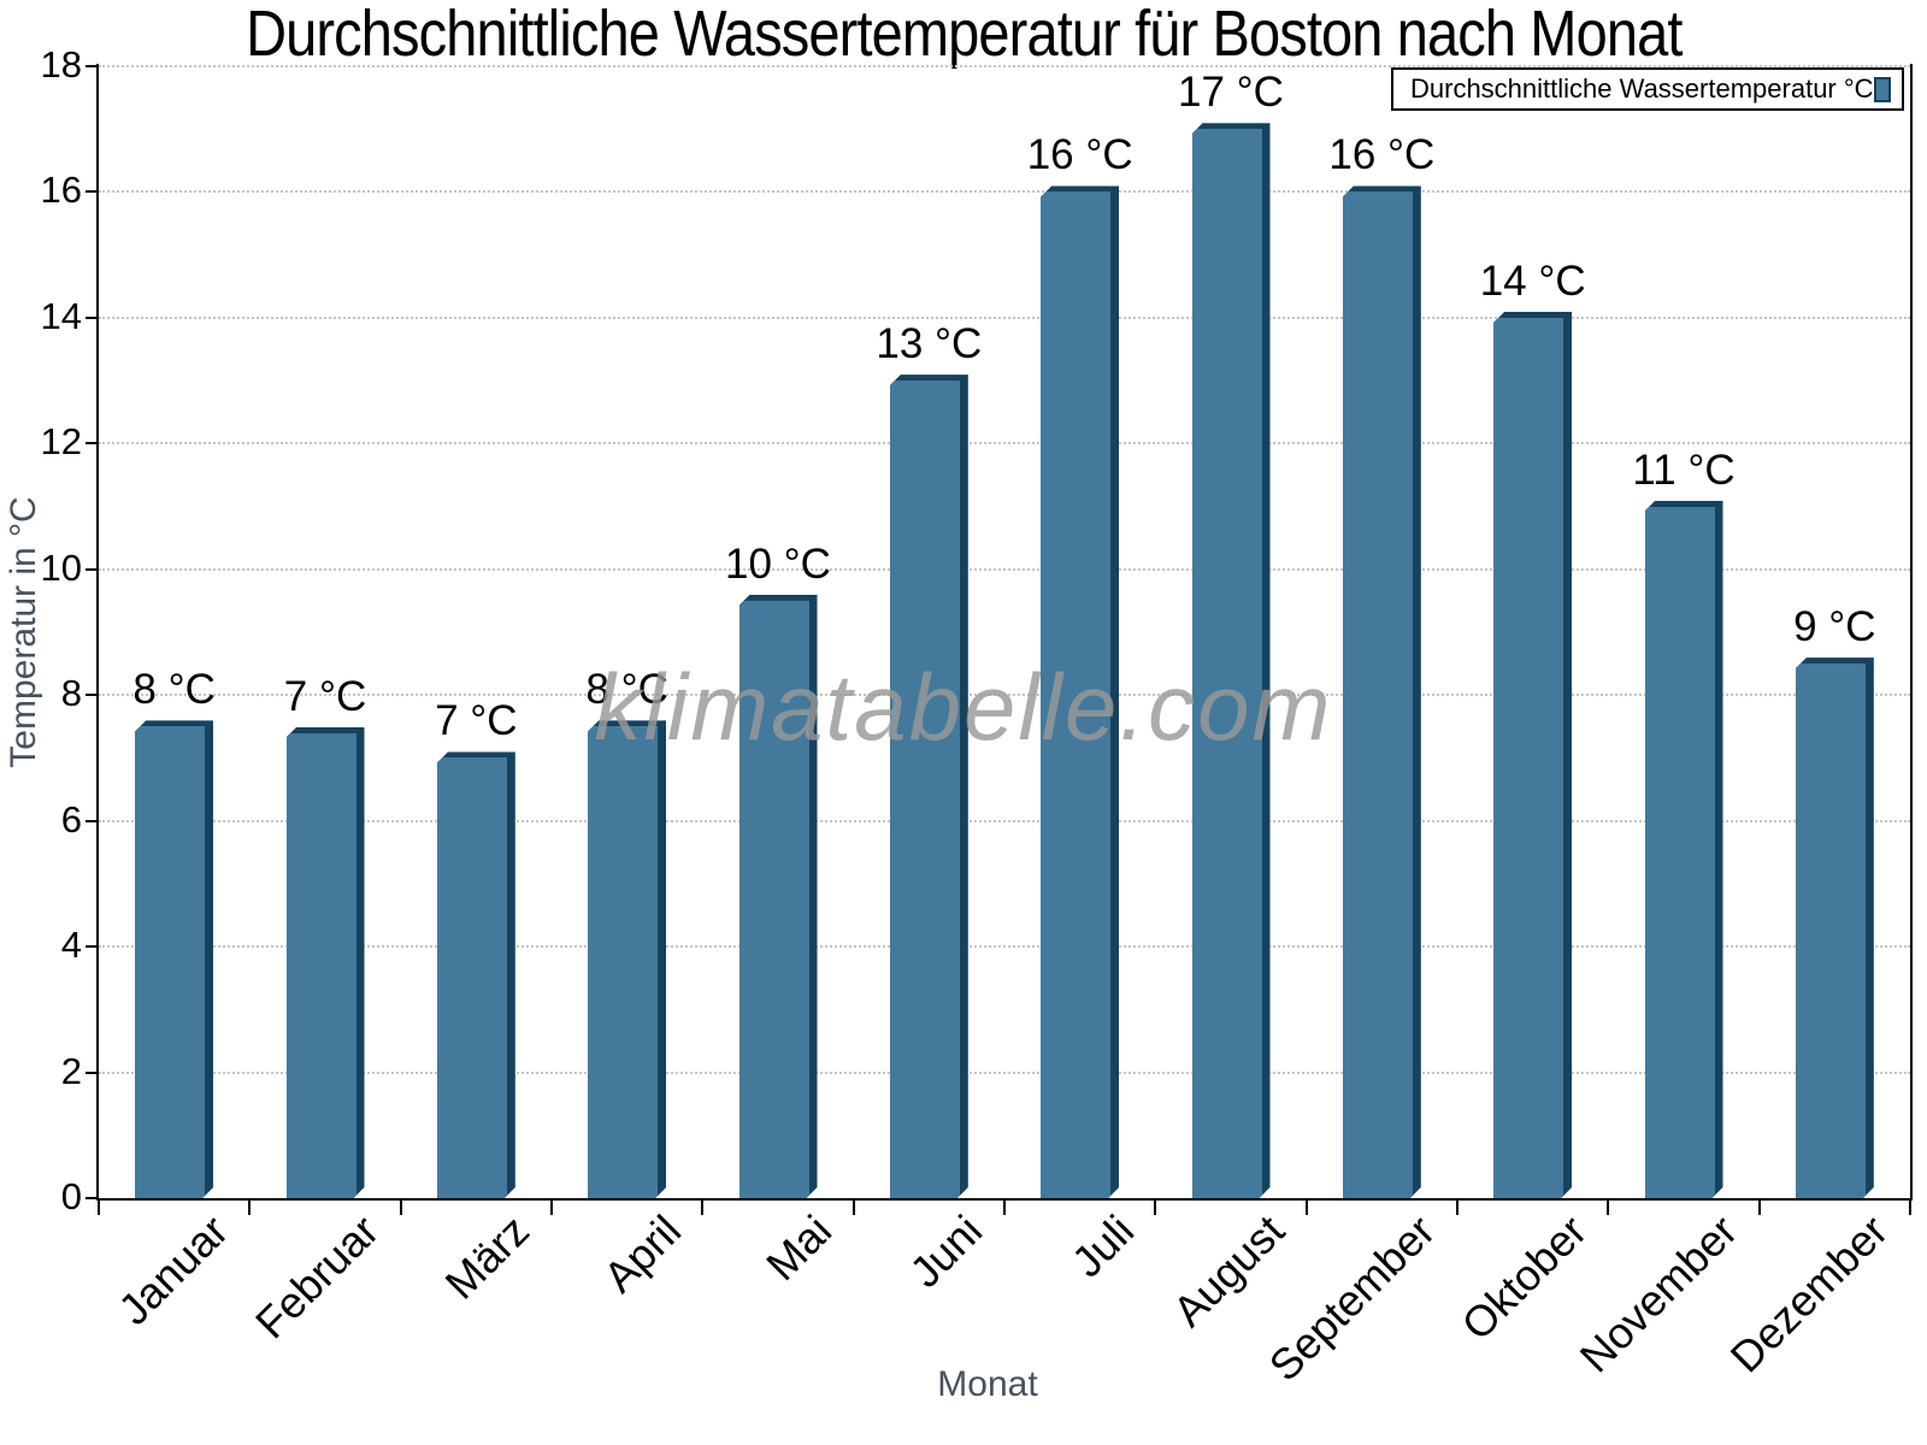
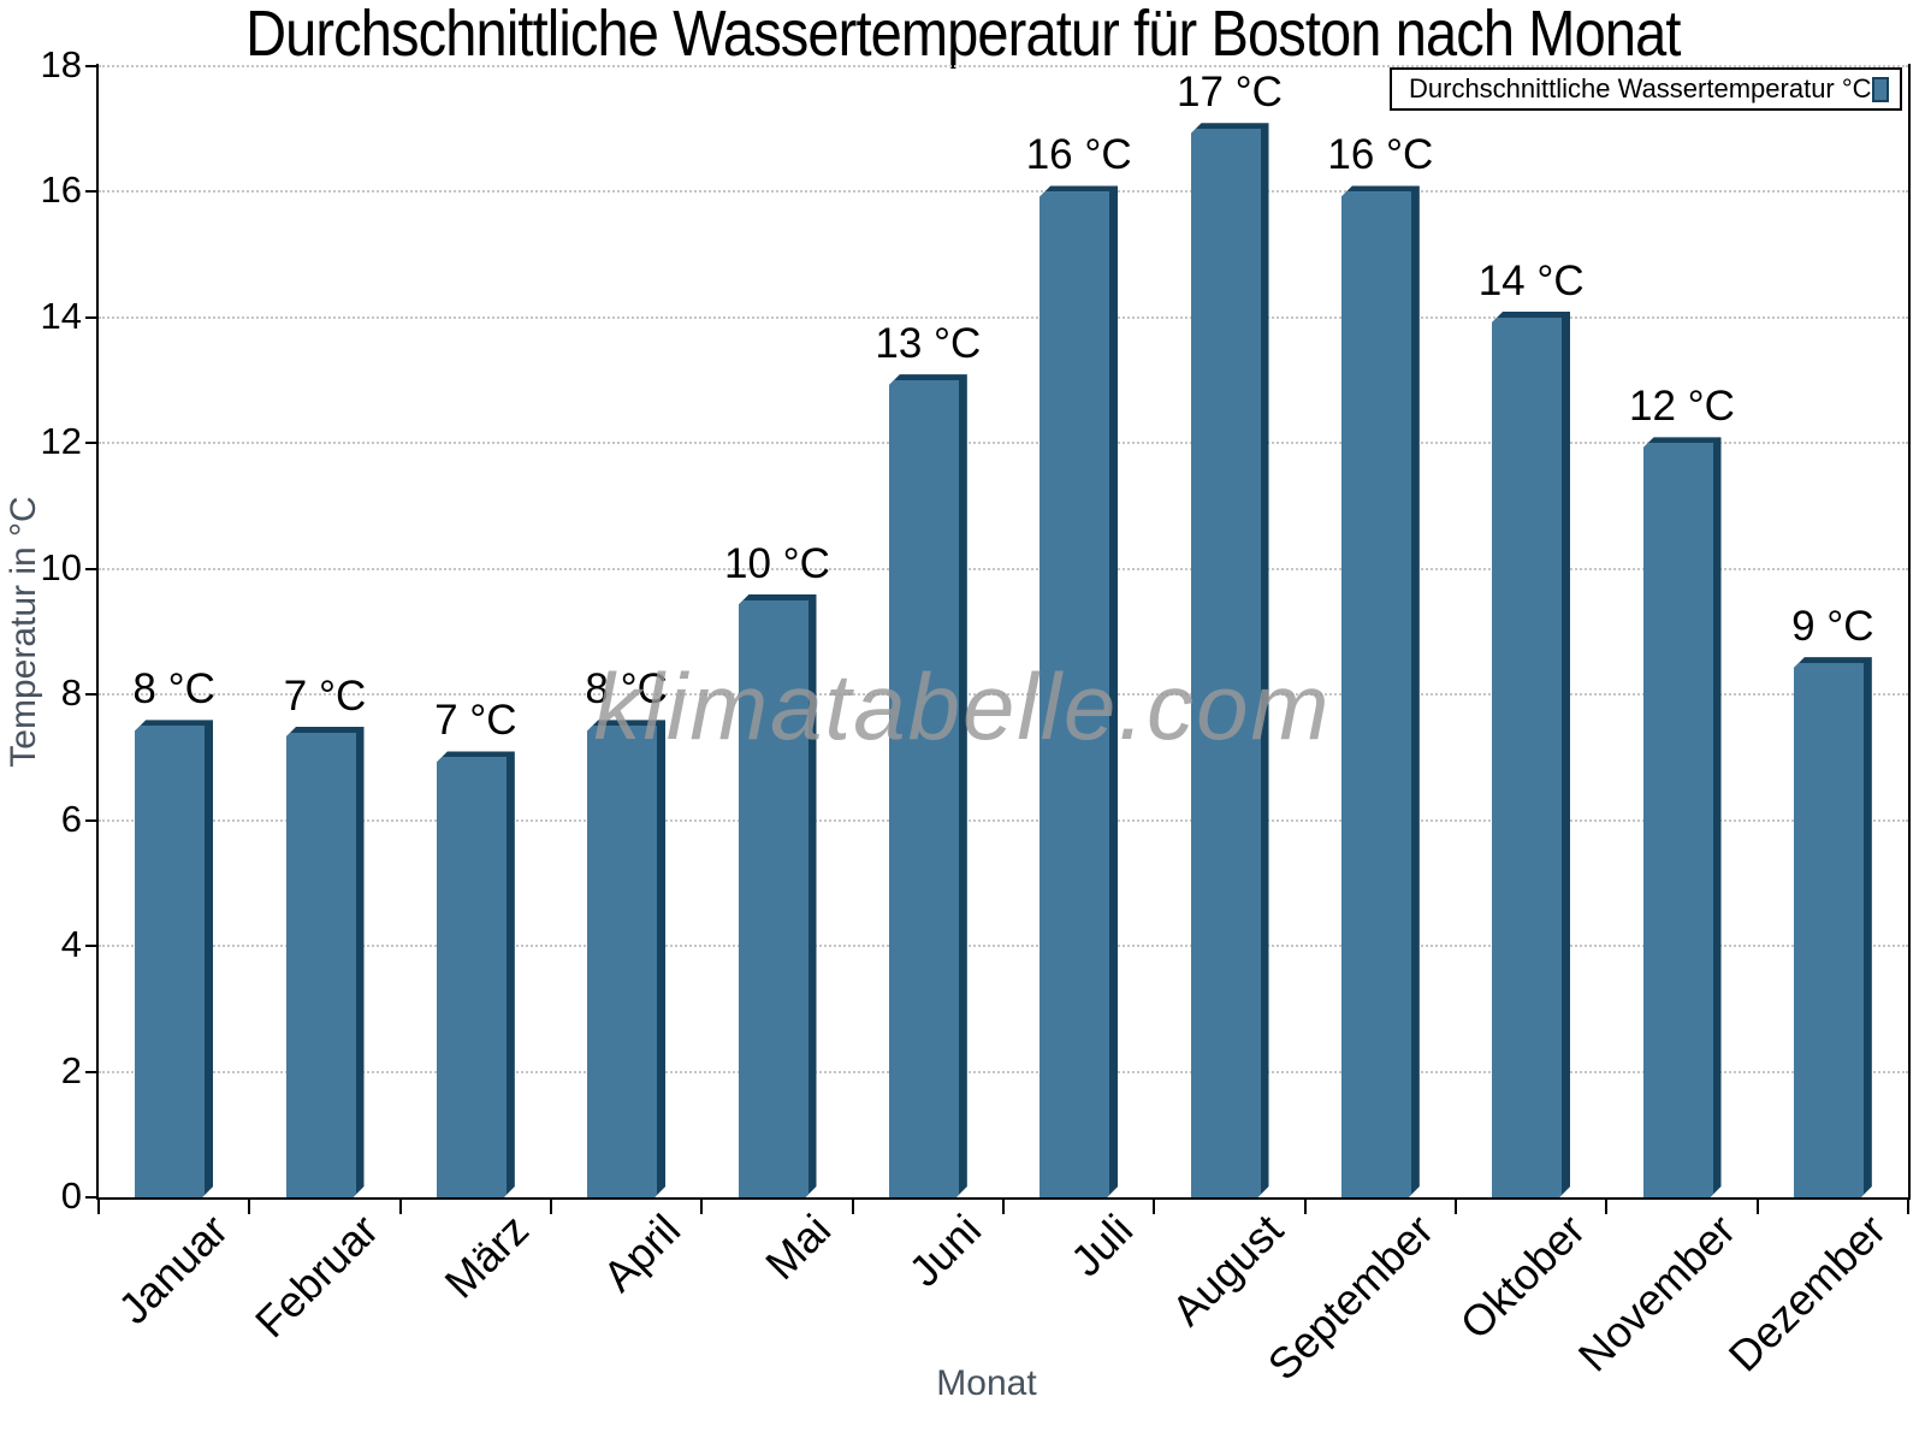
November: 11 -> 12
